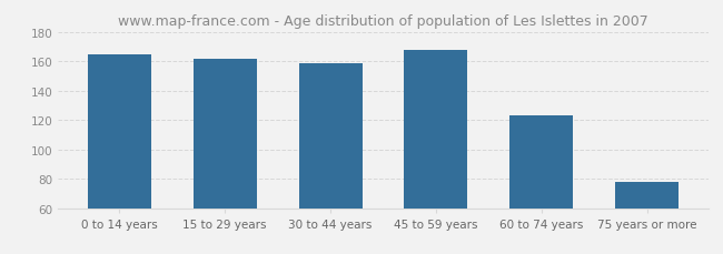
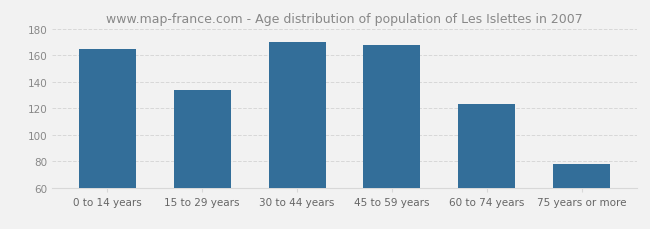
15 to 29 years: 162 -> 134
30 to 44 years: 159 -> 170
